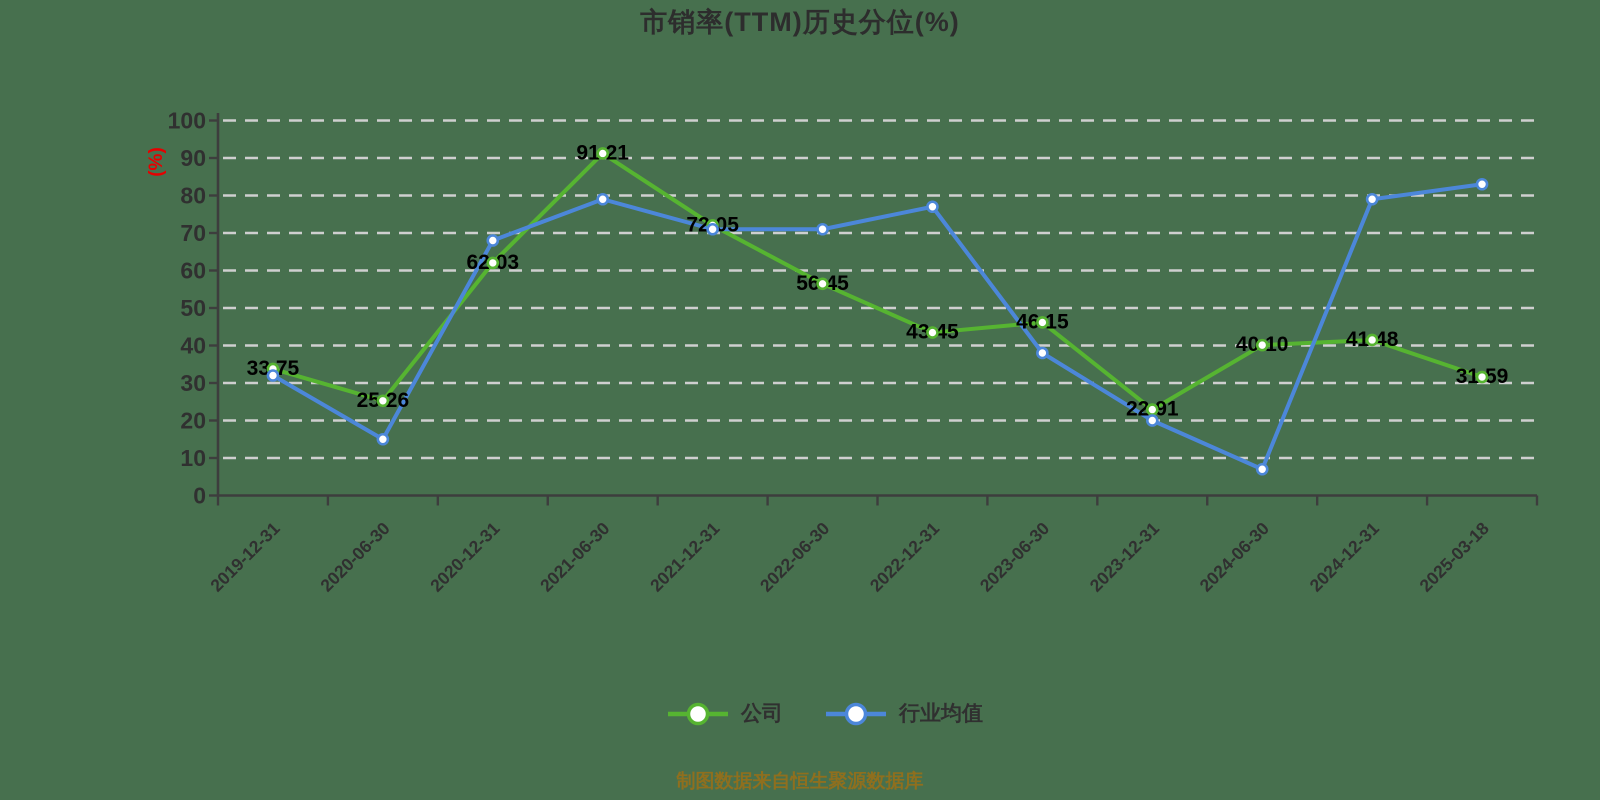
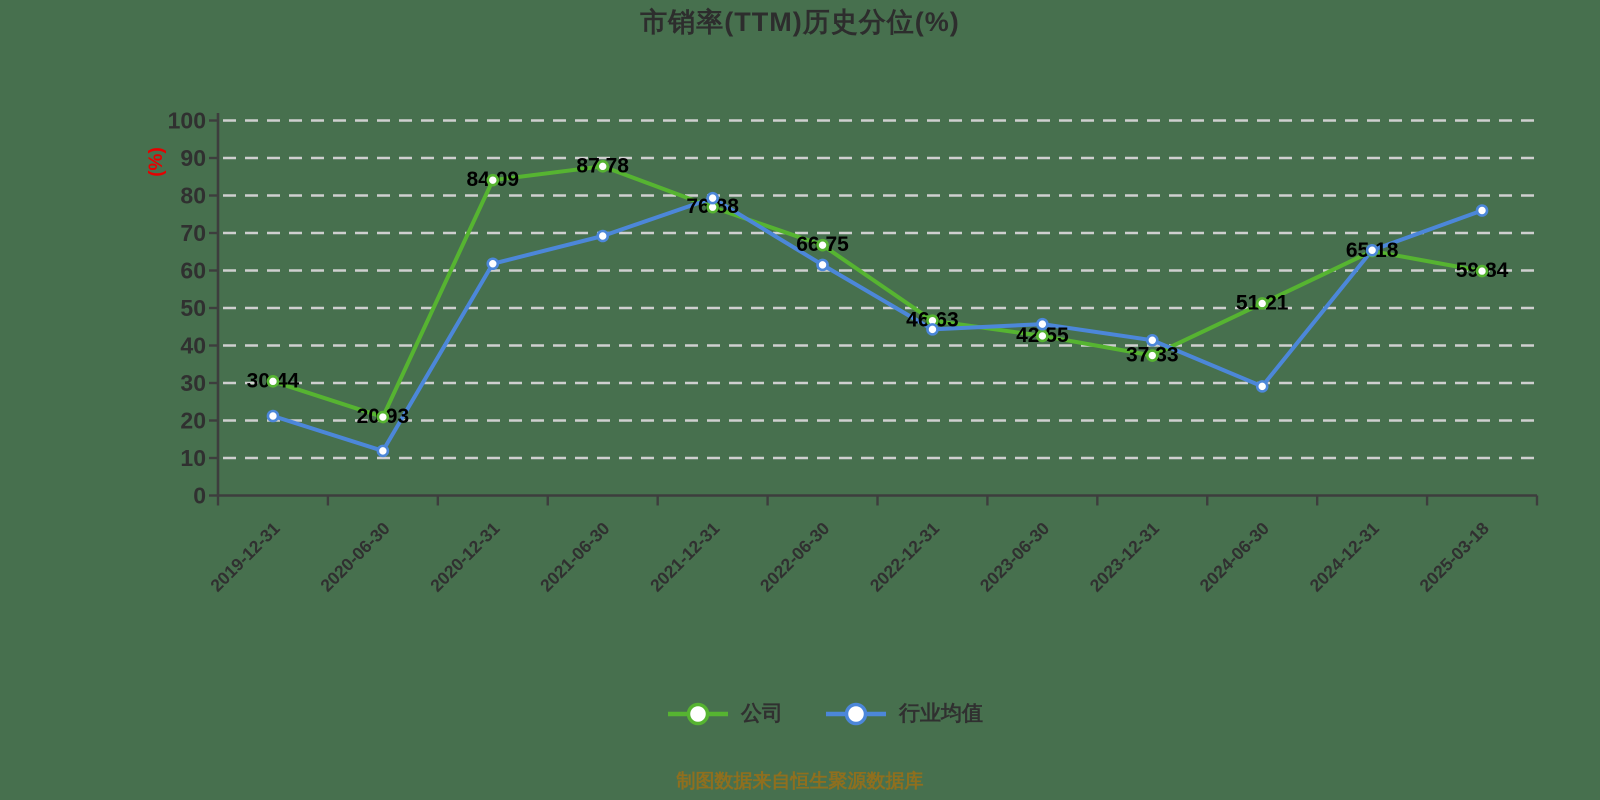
公司/2019-12-31: 33.75 -> 30.44
行业均值/2019-12-31: 32 -> 21
公司/2020-06-30: 25.26 -> 20.93
行业均值/2020-06-30: 15 -> 12
公司/2020-12-31: 62.03 -> 84.09
行业均值/2020-12-31: 68 -> 62
公司/2021-06-30: 91.21 -> 87.78
行业均值/2021-06-30: 79 -> 69
公司/2021-12-31: 72.05 -> 76.88
行业均值/2021-12-31: 71 -> 79
公司/2022-06-30: 56.45 -> 66.75
行业均值/2022-06-30: 71 -> 62
公司/2022-12-31: 43.45 -> 46.63
行业均值/2022-12-31: 77 -> 44
公司/2023-06-30: 46.15 -> 42.55
行业均值/2023-06-30: 38 -> 46
公司/2023-12-31: 22.91 -> 37.33
行业均值/2023-12-31: 20 -> 41
公司/2024-06-30: 40.10 -> 51.21
行业均值/2024-06-30: 7 -> 29
公司/2024-12-31: 41.48 -> 65.18
行业均值/2024-12-31: 79 -> 65
公司/2025-03-18: 31.59 -> 59.84
行业均值/2025-03-18: 83 -> 76
